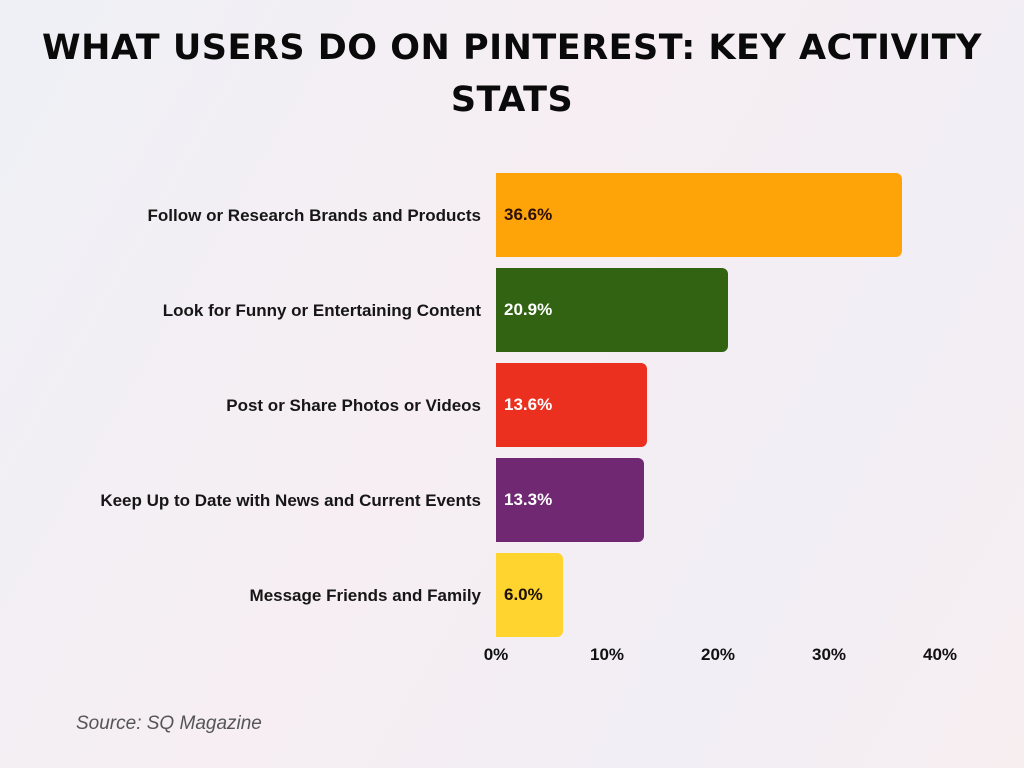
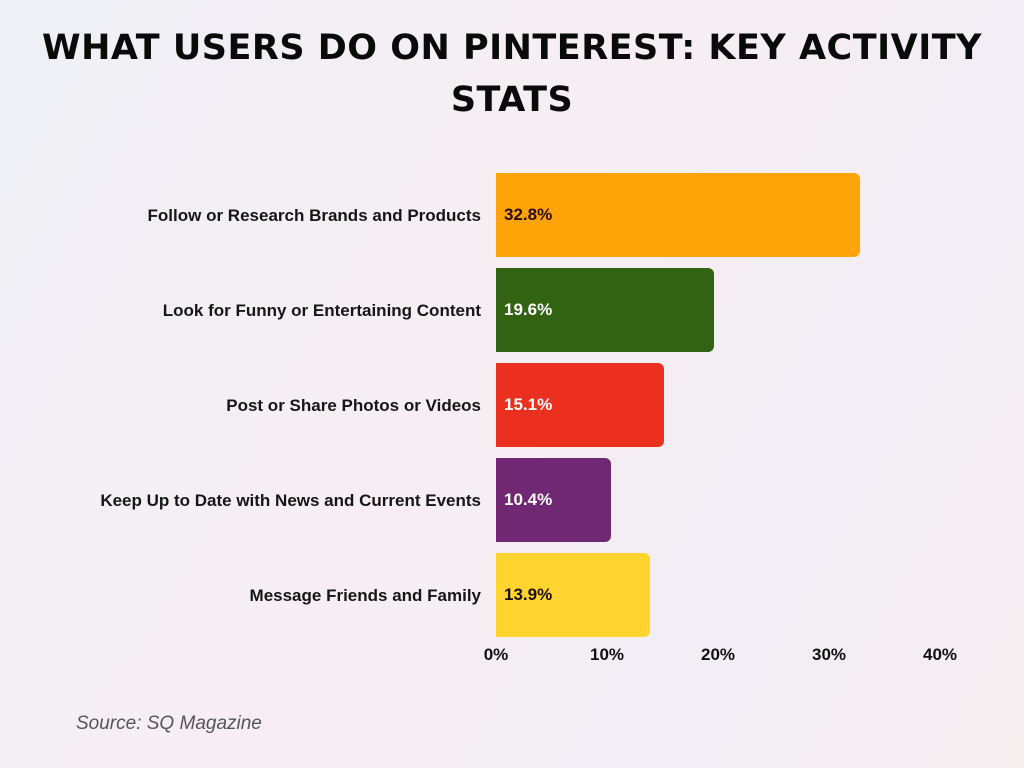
Follow or Research Brands and Products: 36.6% -> 32.8%
Look for Funny or Entertaining Content: 20.9% -> 19.6%
Post or Share Photos or Videos: 13.6% -> 15.1%
Keep Up to Date with News and Current Events: 13.3% -> 10.4%
Message Friends and Family: 6.0% -> 13.9%
